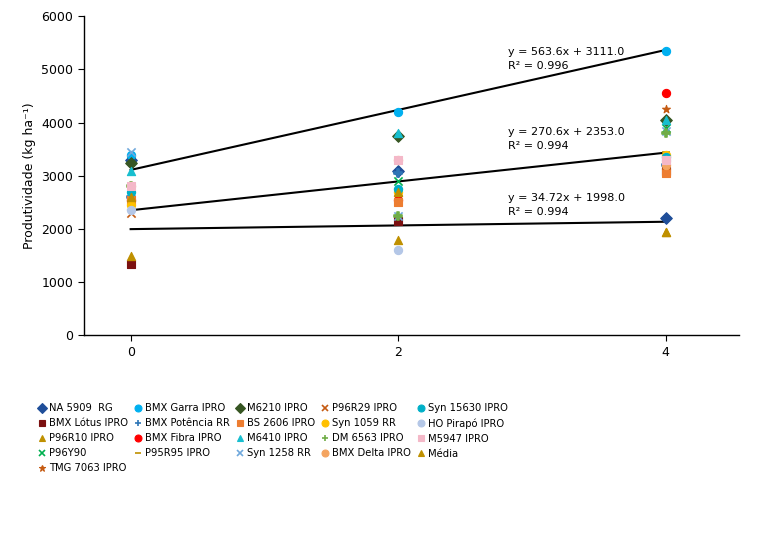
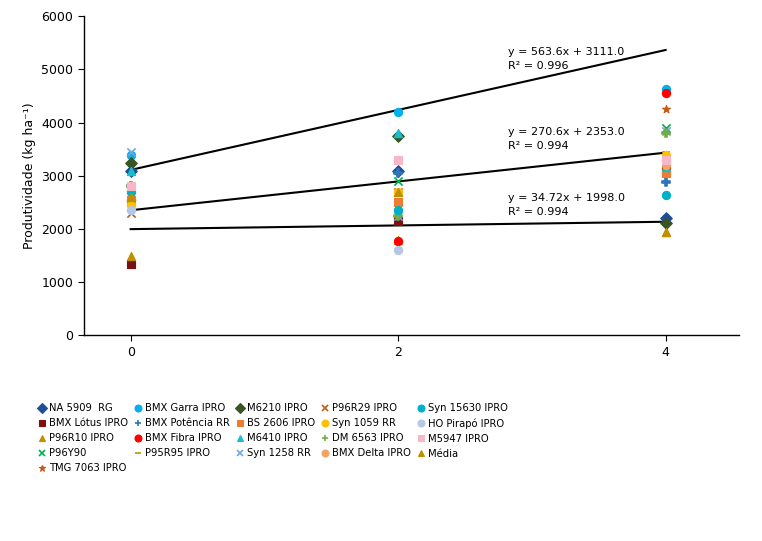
NA 5909 RG/0: 3300 -> 3100
BMX Potência RR/0: 2600 -> 2800
BMX Fibra IPRO/2: 2550 -> 1780
Syn 15630 IPRO/2: 2750 -> 2360
BMX Garra IPRO/4: 5350 -> 4640
BMX Potência RR/4: 3200 -> 2880
M6210 IPRO/4: 4050 -> 2120
M6410 IPRO/4: 4050 -> 3160
Syn 15630 IPRO/4: 3350 -> 2640
